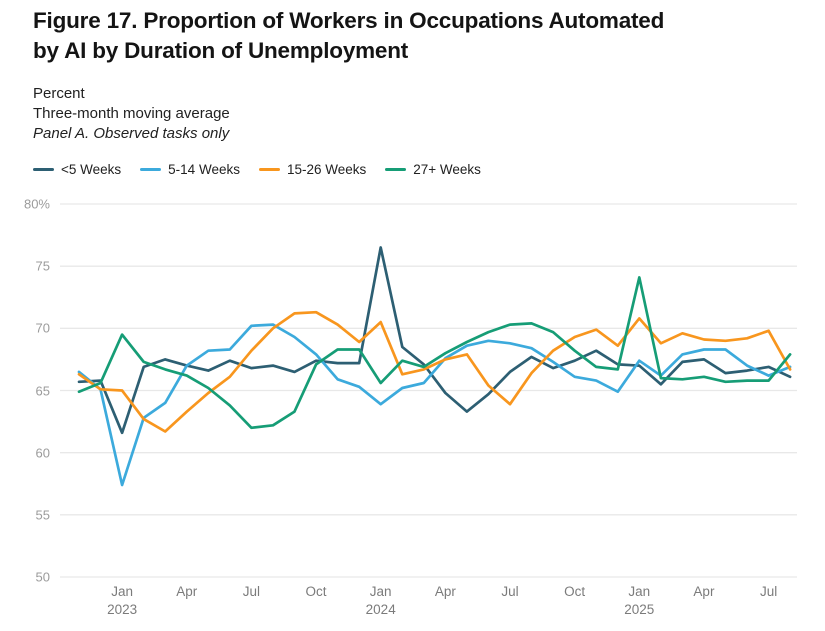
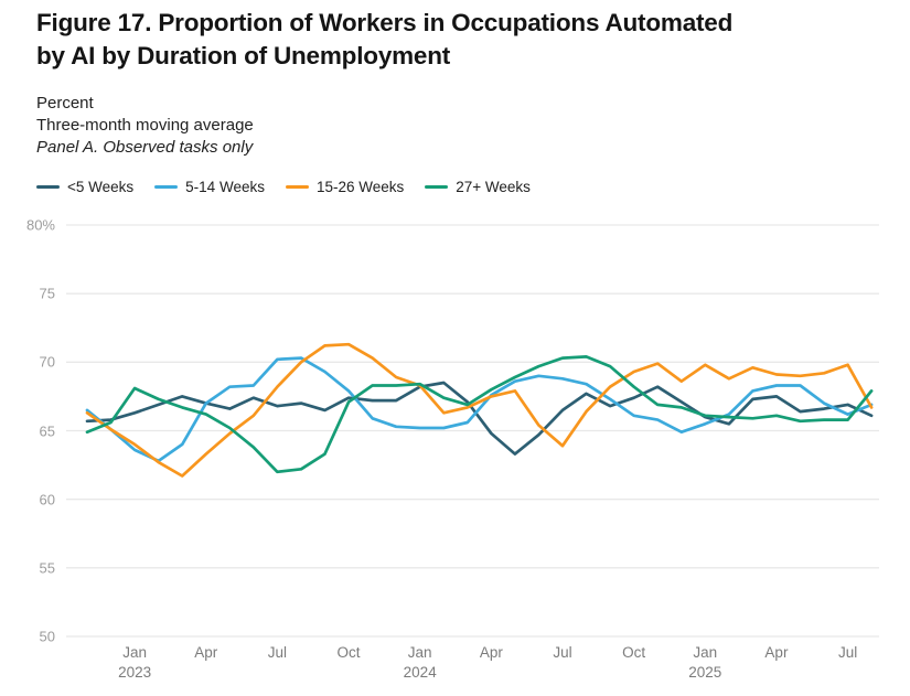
<5 Weeks/Jan 2023: 61.6% -> 66.3%
5-14 Weeks/Jan 2023: 57.4% -> 63.6%
15-26 Weeks/Jan 2023: 65.0% -> 64.0%
27+ Weeks/Jan 2023: 69.5% -> 68.1%
<5 Weeks/Jan 2024: 76.5% -> 68.2%
5-14 Weeks/Jan 2024: 63.9% -> 65.2%
15-26 Weeks/Jan 2024: 70.5% -> 68.3%
27+ Weeks/Jan 2024: 65.6% -> 68.4%
<5 Weeks/Jan 2025: 67.0% -> 66.0%
5-14 Weeks/Jan 2025: 67.4% -> 65.5%
15-26 Weeks/Jan 2025: 70.8% -> 69.8%
27+ Weeks/Jan 2025: 74.1% -> 66.1%
